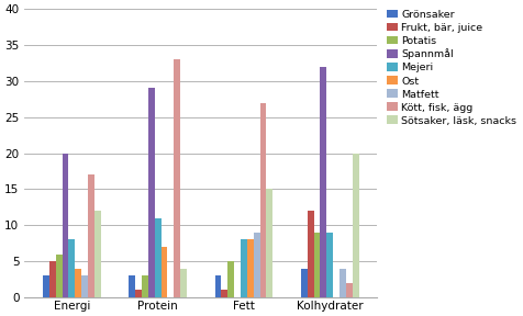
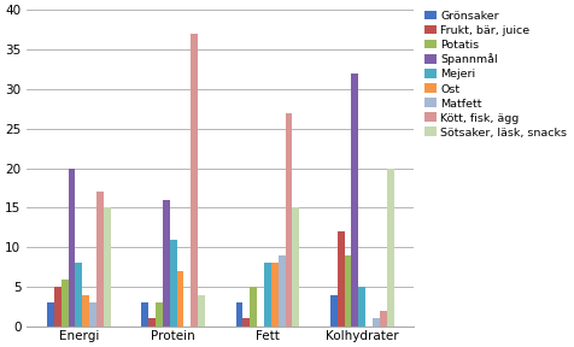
Sötsaker, läsk, snacks/Energi: 12 -> 15
Spannmål/Protein: 29 -> 16
Kött, fisk, ägg/Protein: 33 -> 37
Mejeri/Kolhydrater: 9 -> 5
Matfett/Kolhydrater: 4 -> 1
